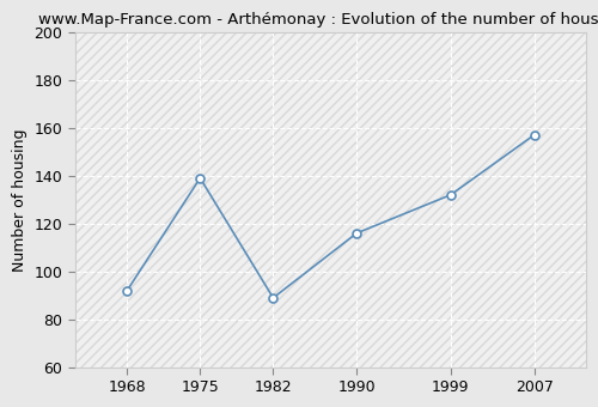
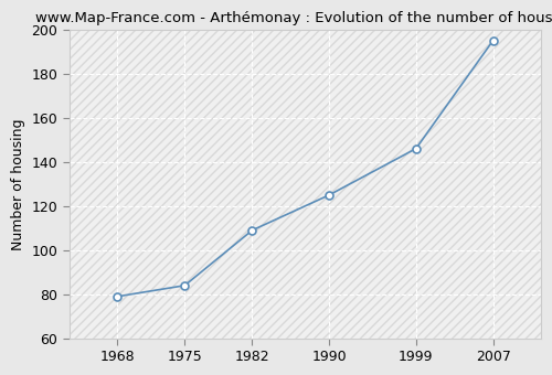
1968: 92 -> 79
1975: 139 -> 84
1982: 89 -> 109
1990: 116 -> 125
1999: 132 -> 146
2007: 157 -> 195
